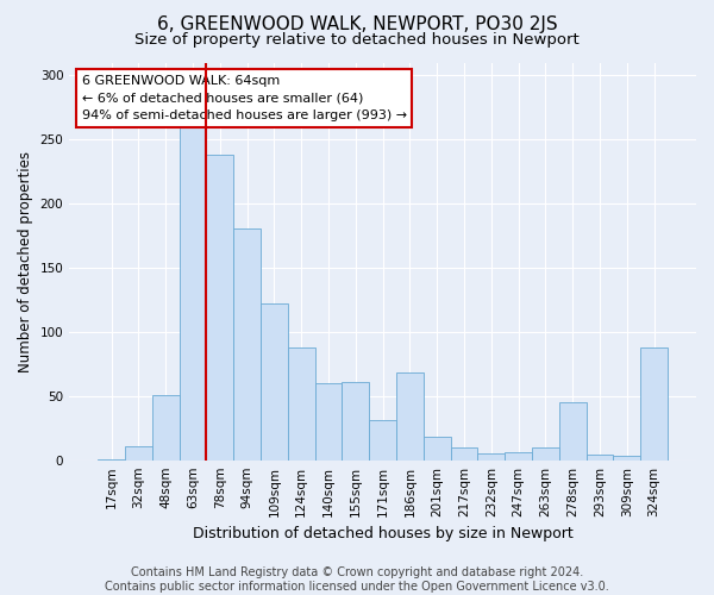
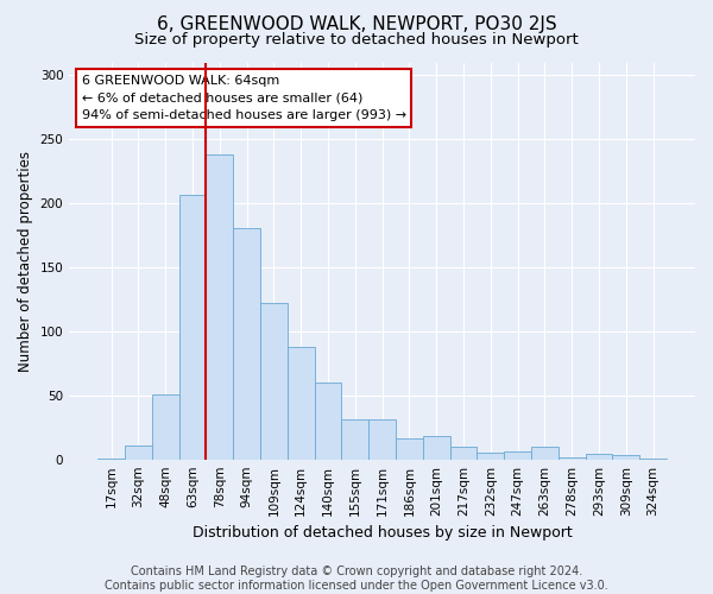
63sqm: 261 -> 207
155sqm: 61 -> 31
186sqm: 68 -> 16
278sqm: 45 -> 2
324sqm: 88 -> 1
